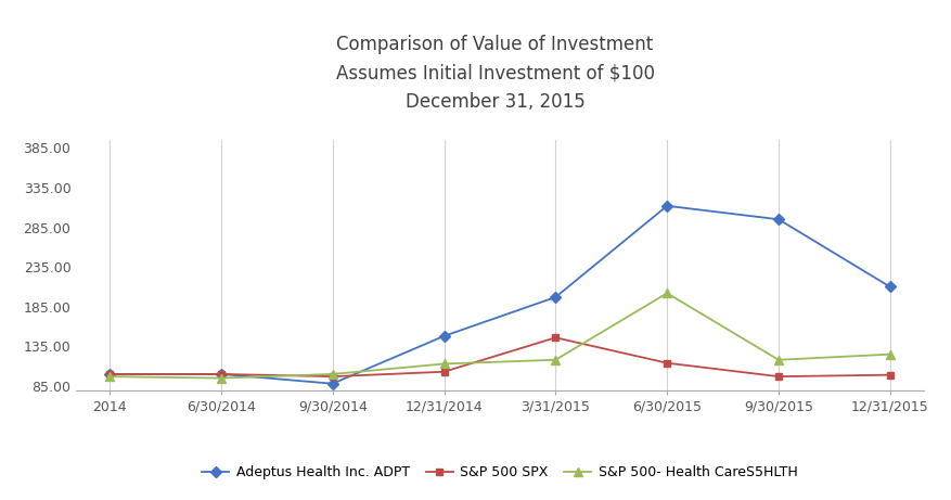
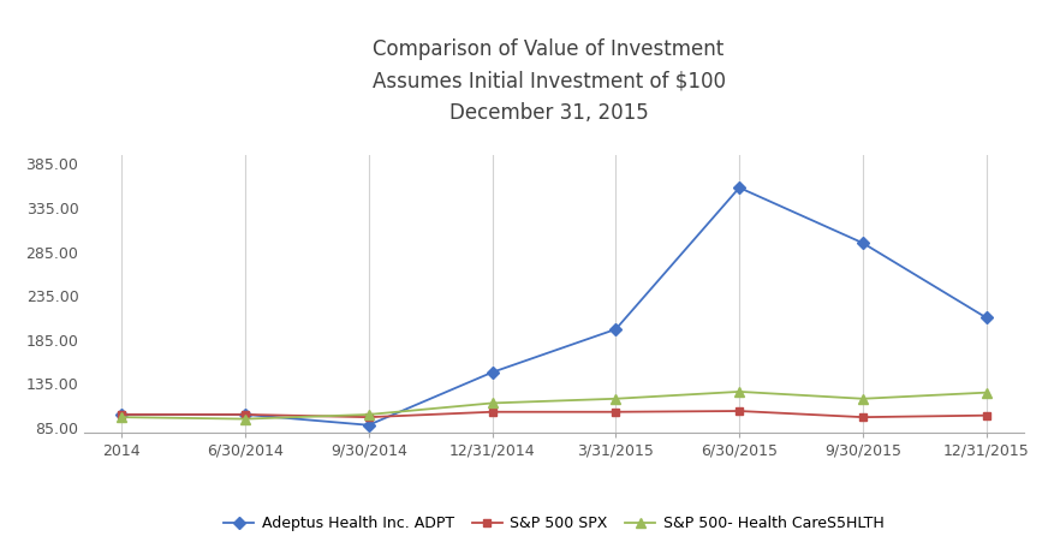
S&P 500 SPX/3/31/2015: 146 -> 103
Adeptus Health Inc. ADPT/6/30/2015: 312 -> 358
S&P 500 SPX/6/30/2015: 114 -> 104
S&P 500- Health CareS5HLTH/6/30/2015: 202 -> 126
